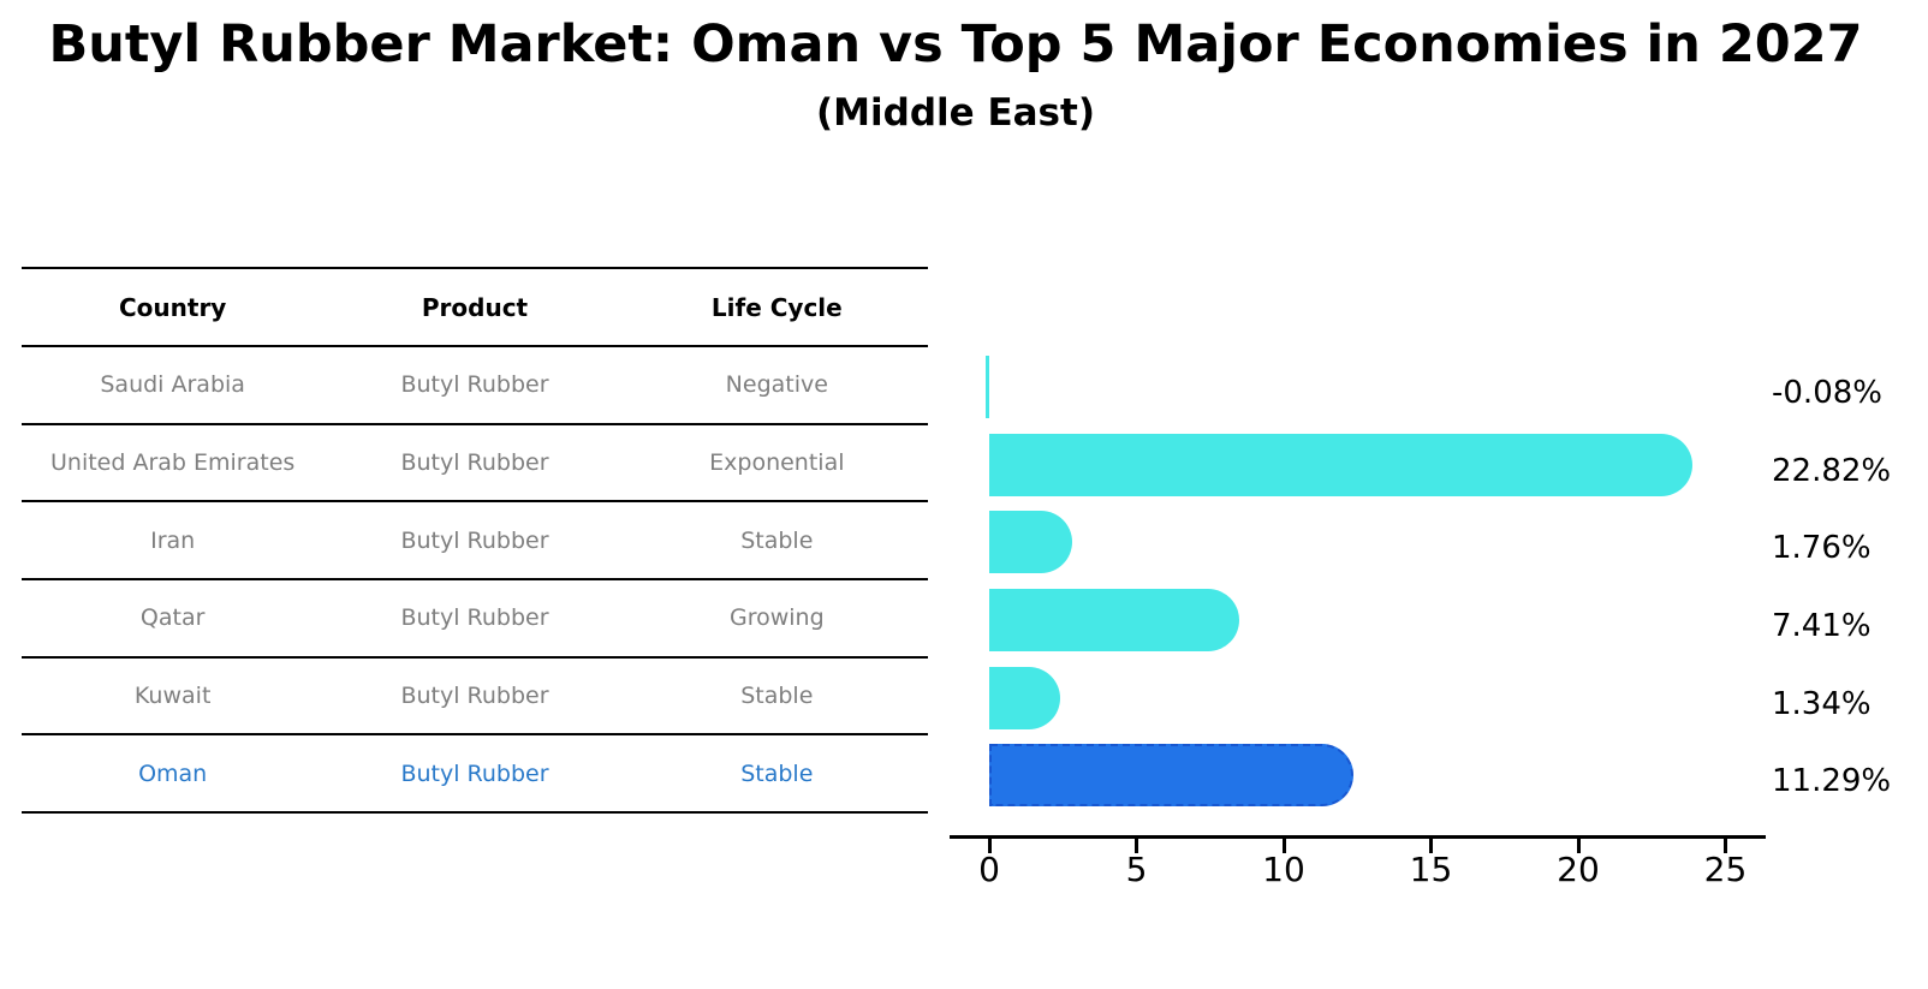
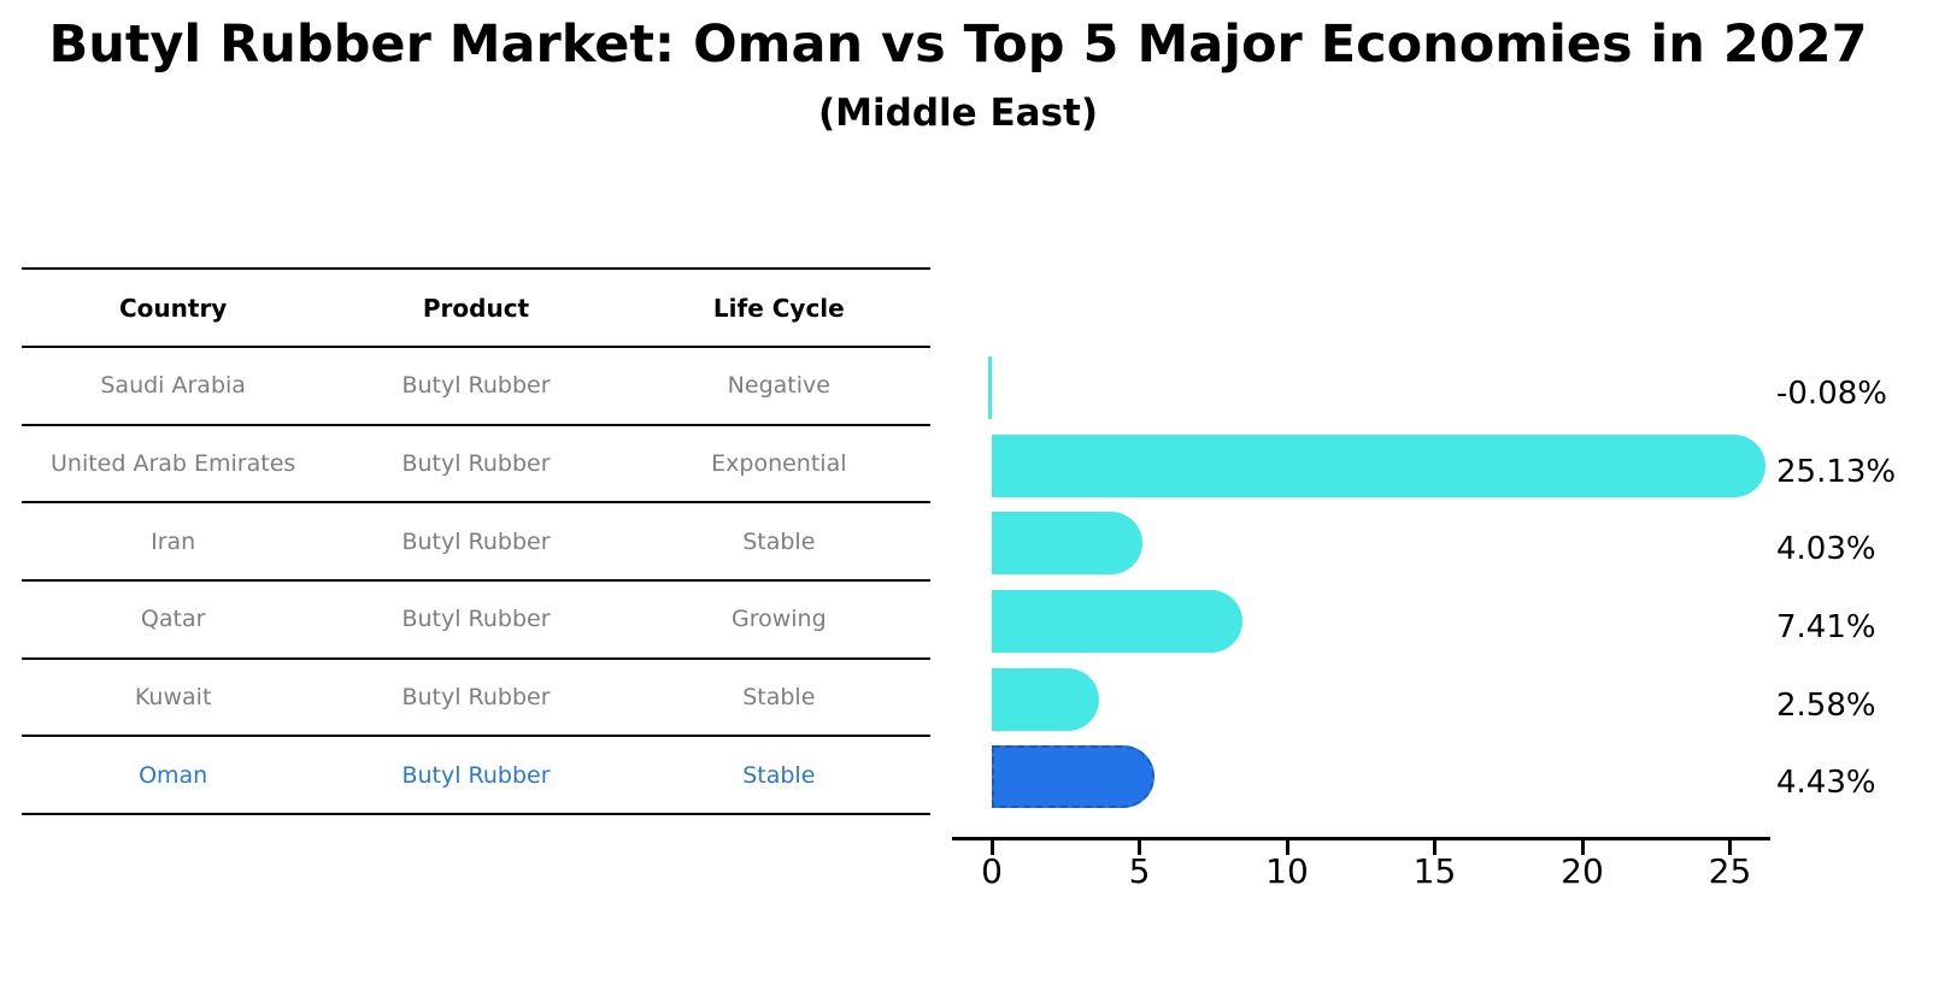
United Arab Emirates: 22.82% -> 25.13%
Iran: 1.76% -> 4.03%
Kuwait: 1.34% -> 2.58%
Oman: 11.29% -> 4.43%
